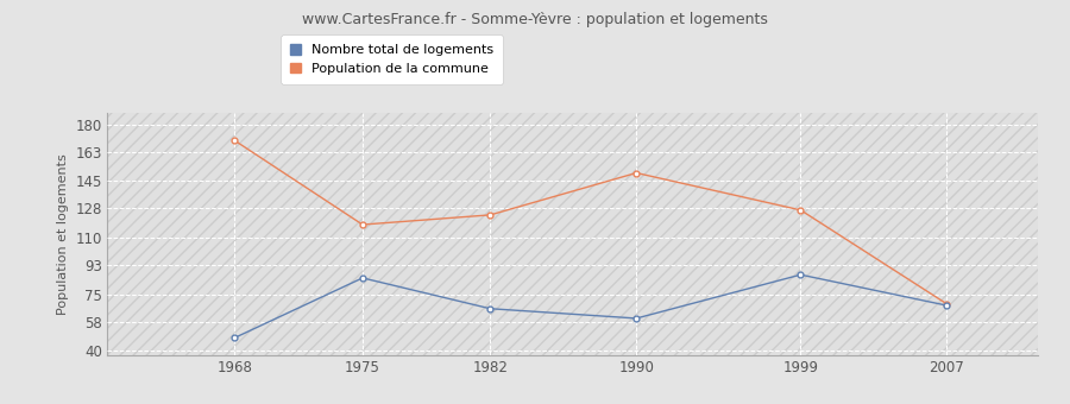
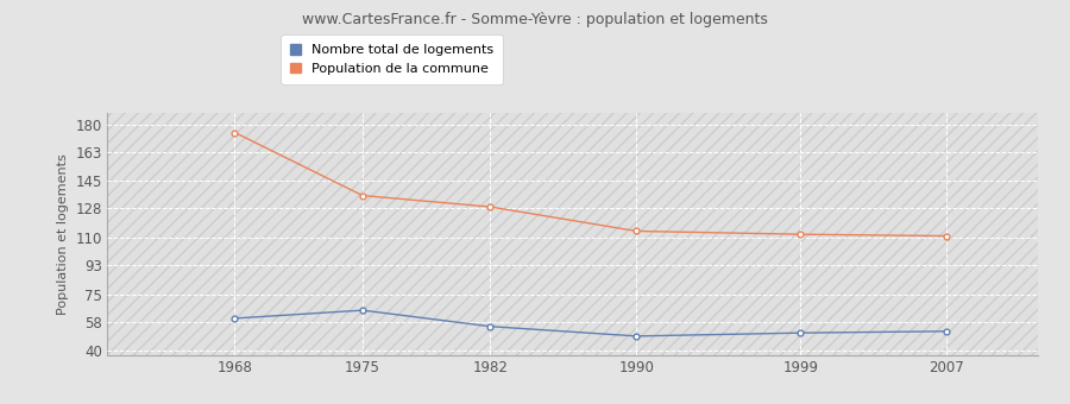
Population de la commune/1968: 170 -> 175
Nombre total de logements/1968: 48 -> 60
Population de la commune/1975: 118 -> 136
Nombre total de logements/1975: 85 -> 65
Population de la commune/1982: 124 -> 129
Nombre total de logements/1982: 66 -> 55
Population de la commune/1990: 150 -> 114
Nombre total de logements/1990: 60 -> 49
Population de la commune/1999: 127 -> 112
Nombre total de logements/1999: 87 -> 51
Population de la commune/2007: 69 -> 111
Nombre total de logements/2007: 68 -> 52
